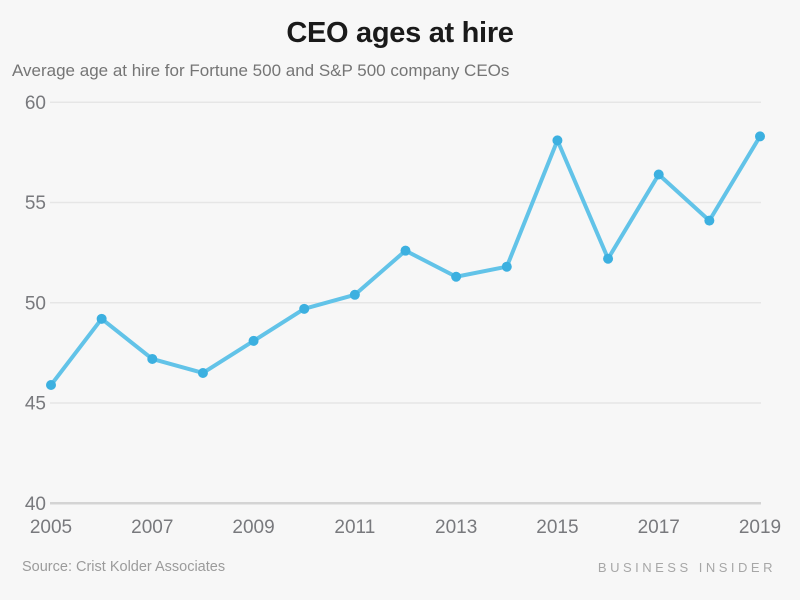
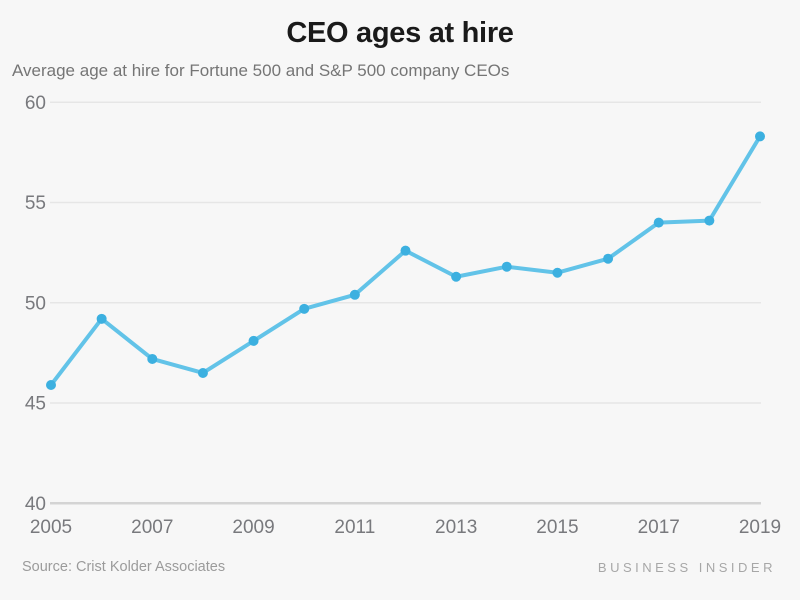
2015: 58.1 -> 51.5
2017: 56.4 -> 54.0
